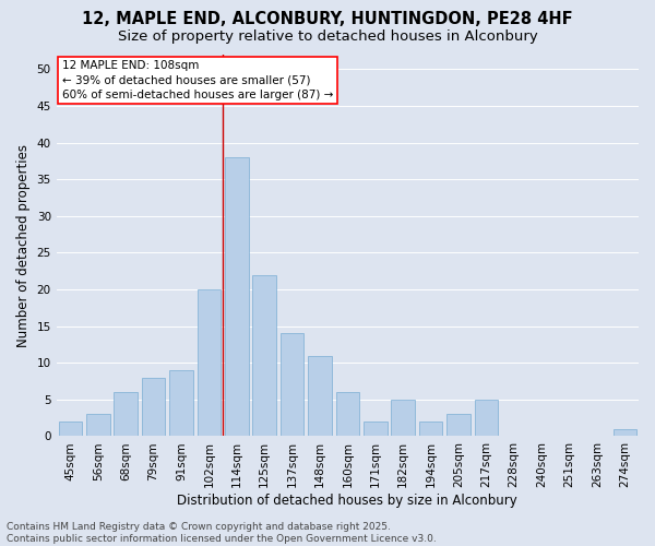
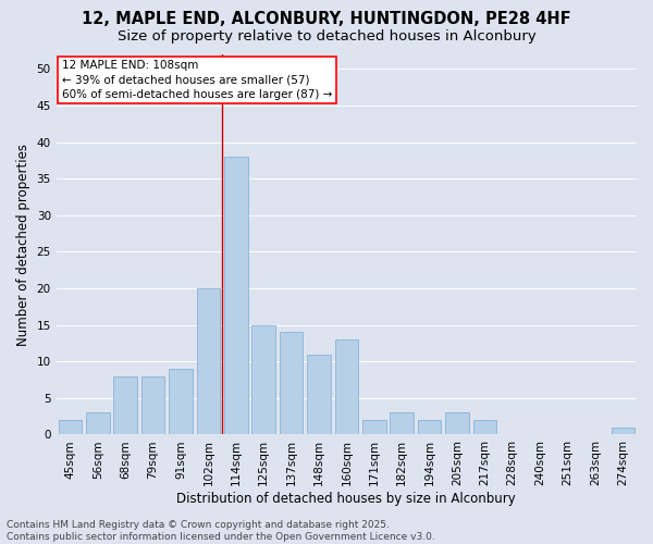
68sqm: 6 -> 8
125sqm: 22 -> 15
160sqm: 6 -> 13
182sqm: 5 -> 3
217sqm: 5 -> 2
